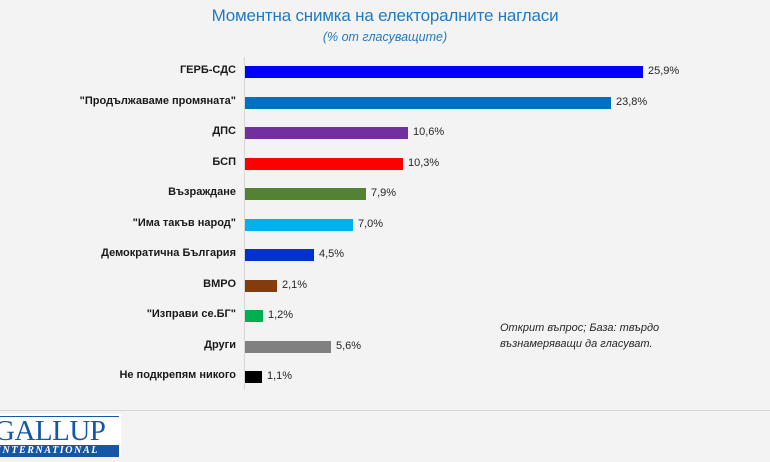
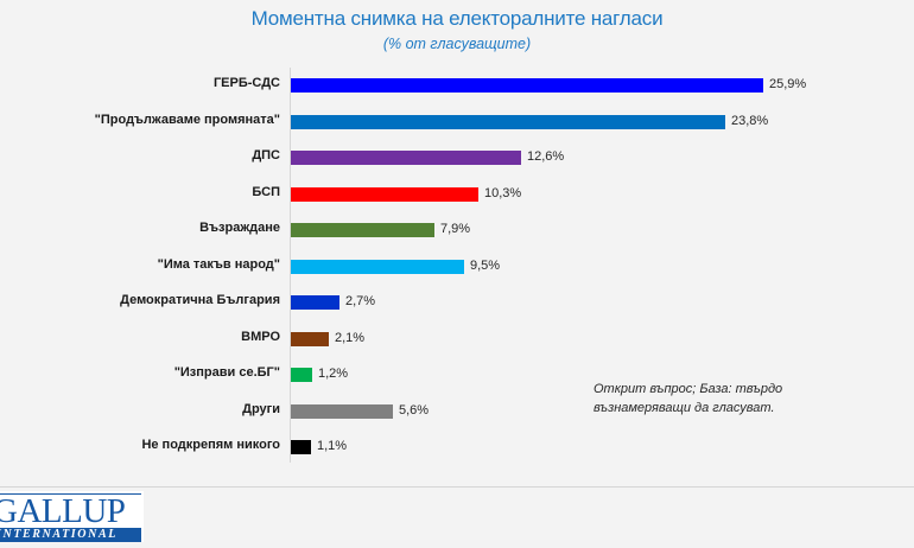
ДПС: 10,6% -> 12,6%
"Има такъв народ": 7,0% -> 9,5%
Демократична България: 4,5% -> 2,7%
